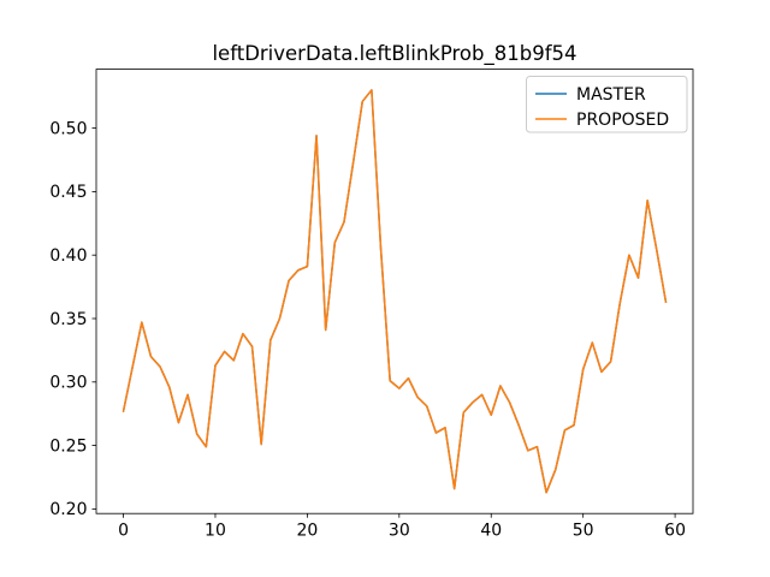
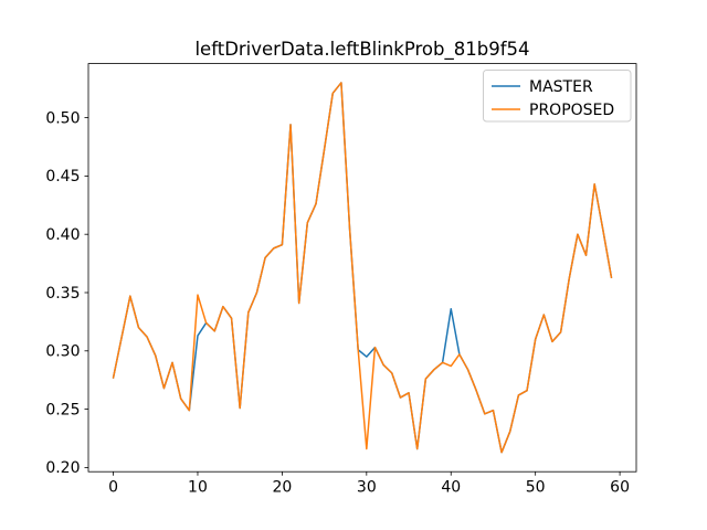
PROPOSED/10: 0.313 -> 0.348
PROPOSED/30: 0.295 -> 0.216
MASTER/40: 0.274 -> 0.336
PROPOSED/40: 0.274 -> 0.287
